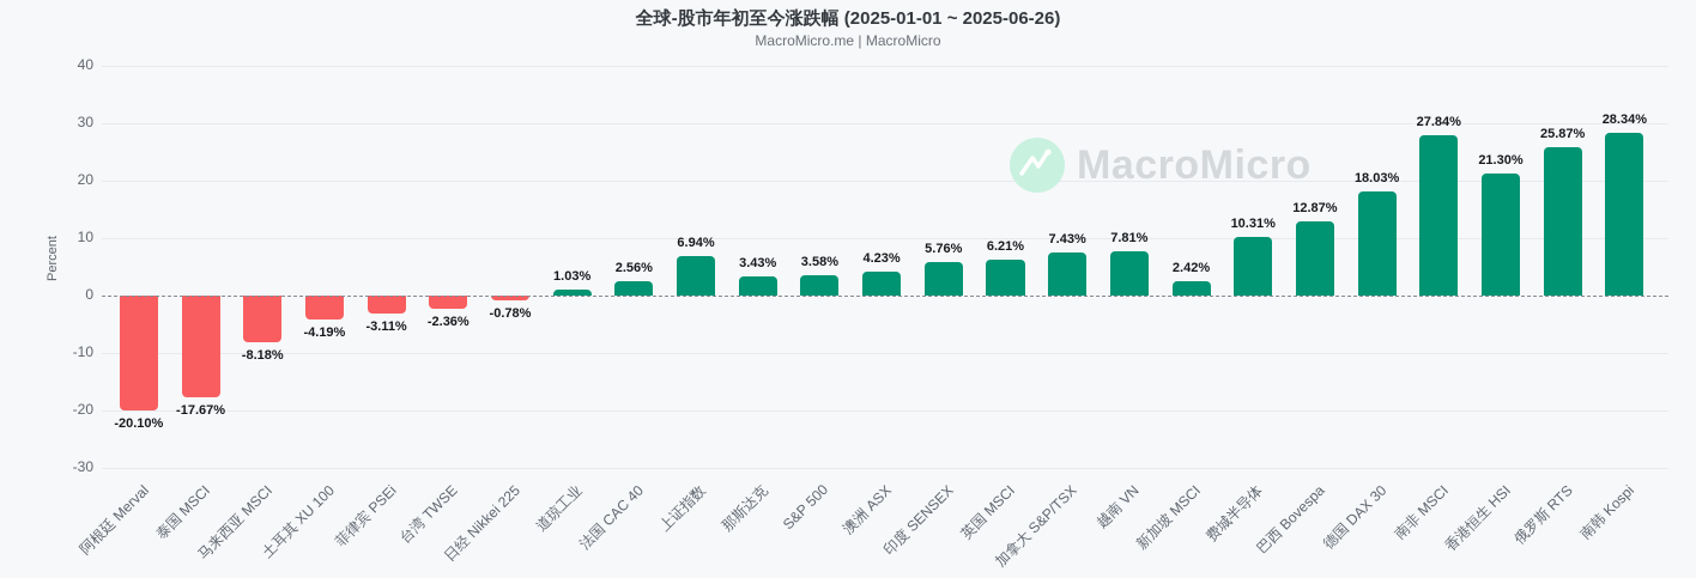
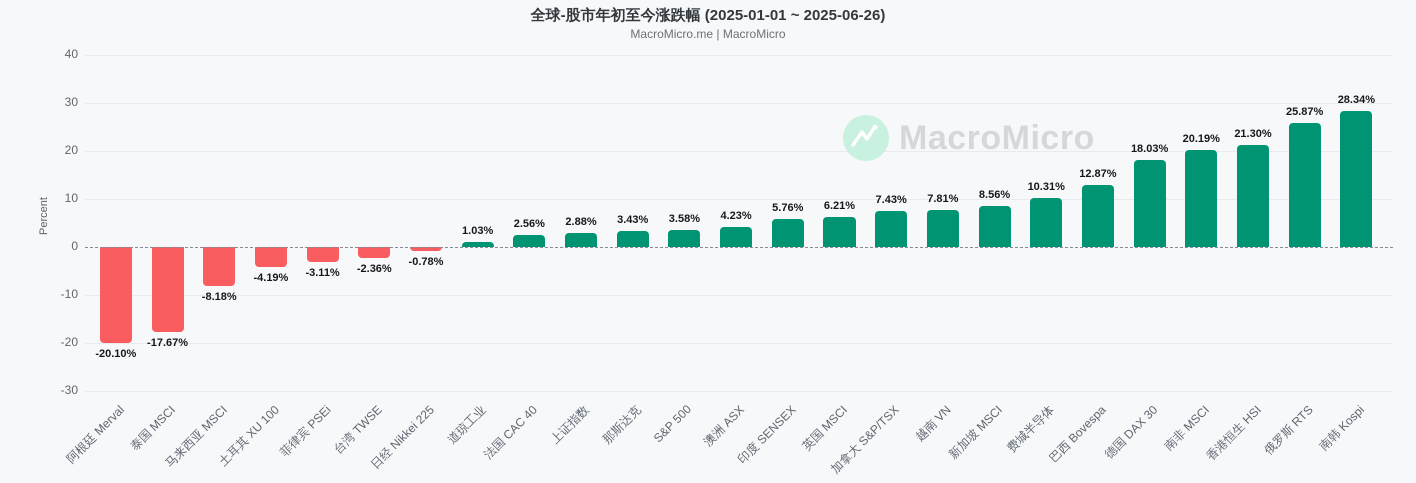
上证指数: 6.94% -> 2.88%
新加坡 MSCI: 2.42% -> 8.56%
南非 MSCI: 27.84% -> 20.19%
